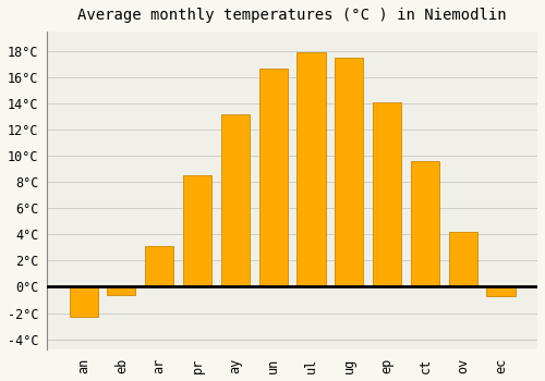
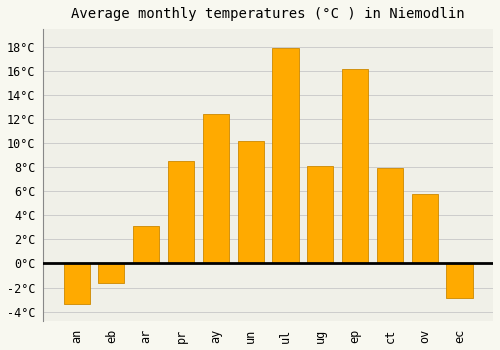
an: -2.3°C -> -3.4°C
eb: -0.6°C -> -1.6°C
ay: 13.2°C -> 12.4°C
un: 16.7°C -> 10.2°C
ug: 17.5°C -> 8.1°C
ep: 14.1°C -> 16.2°C
ct: 9.6°C -> 7.9°C
ov: 4.2°C -> 5.8°C
ec: -0.7°C -> -2.9°C
